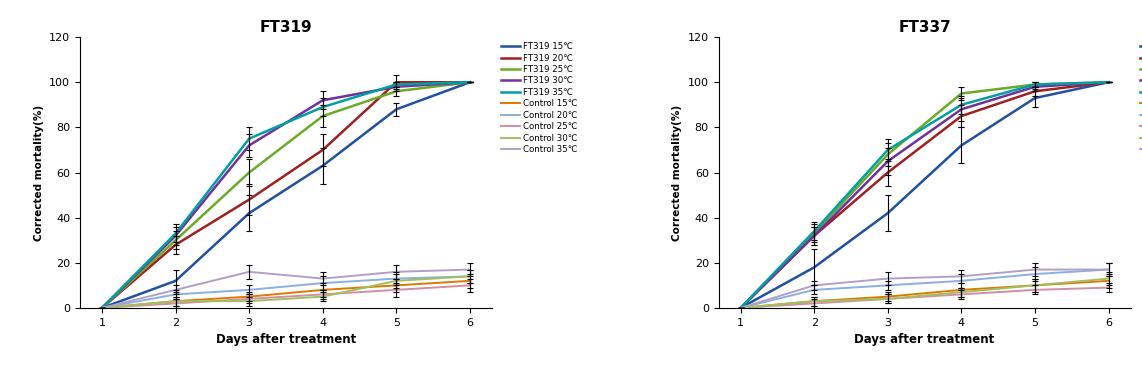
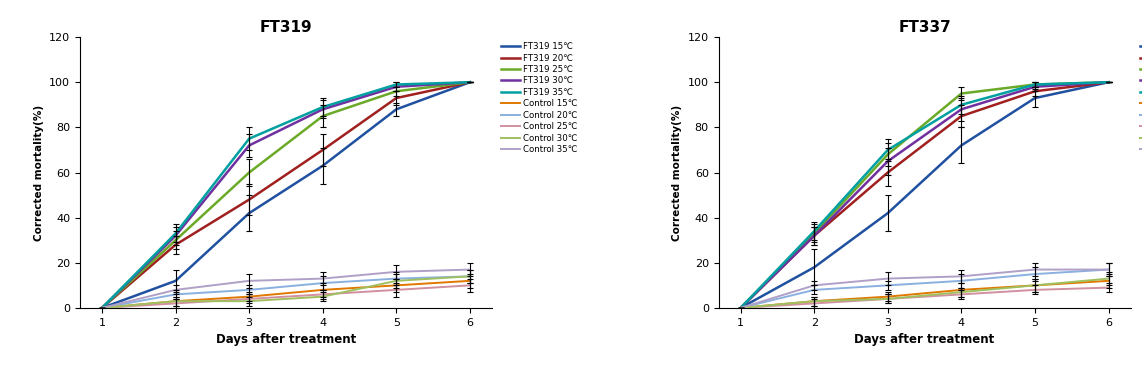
FT319/Control 35℃/3: 16 -> 12
FT319/FT319 30℃/4: 92 -> 88
FT319/FT319 20℃/5: 100 -> 93
